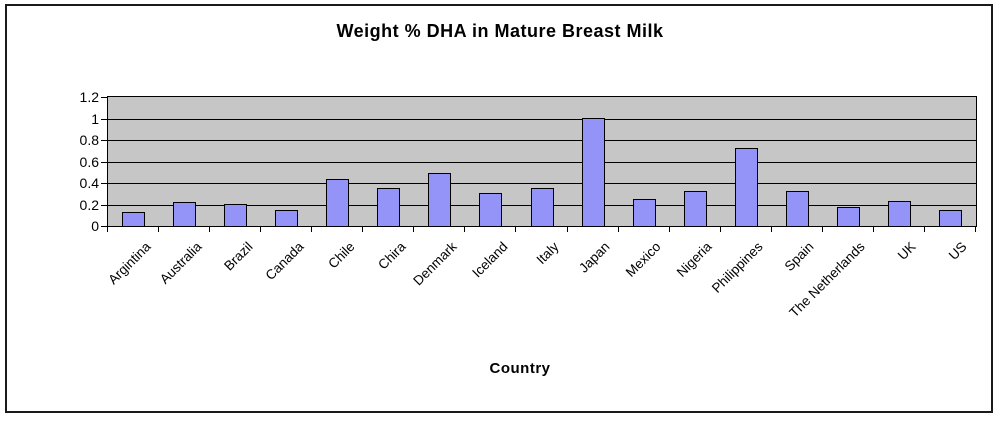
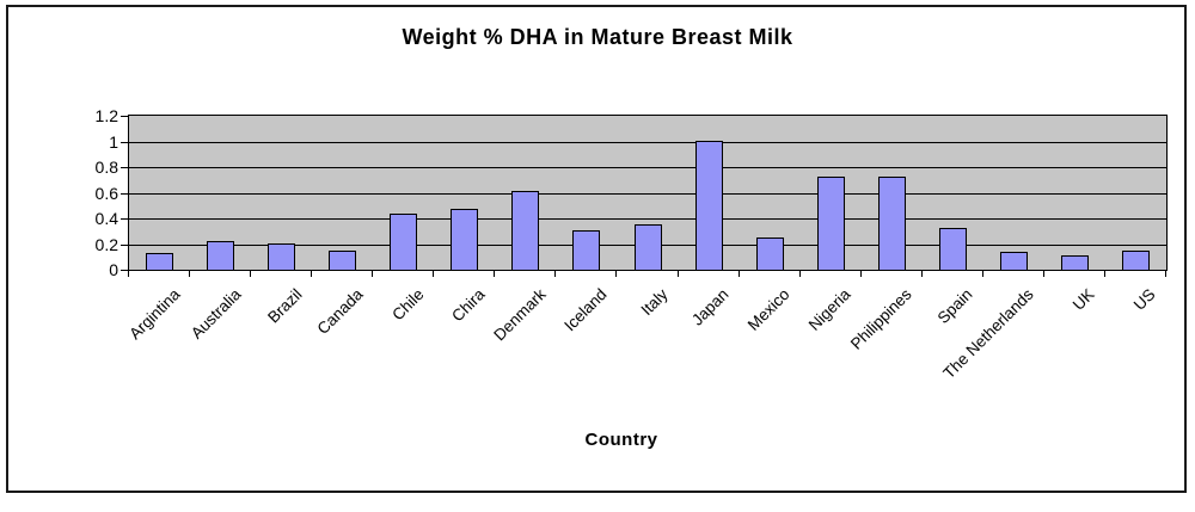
Chira: 0.35 -> 0.47
Denmark: 0.49 -> 0.61
Nigeria: 0.33 -> 0.73
The Netherlands: 0.18 -> 0.14
UK: 0.23 -> 0.11
